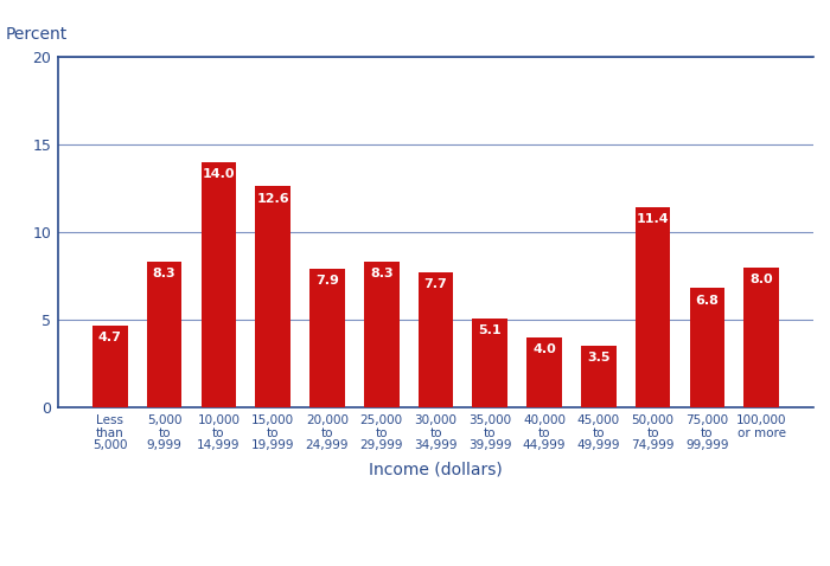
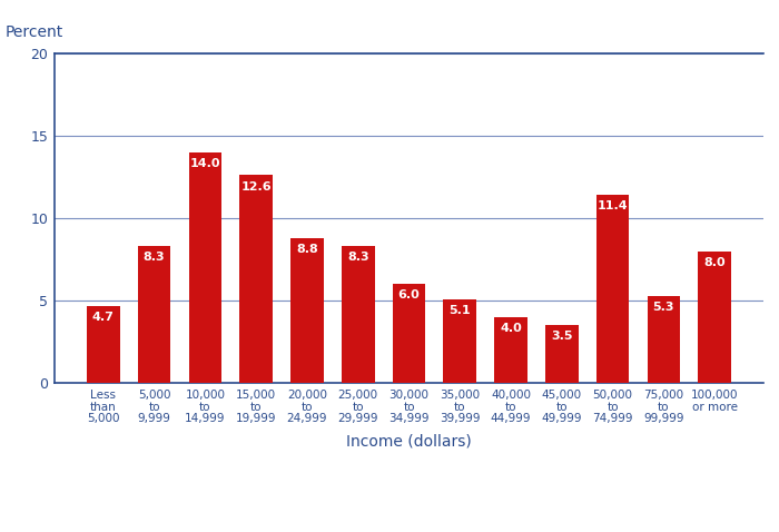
20,000 to 24,999: 7.9 -> 8.8
30,000 to 34,999: 7.7 -> 6.0
75,000 to 99,999: 6.8 -> 5.3
